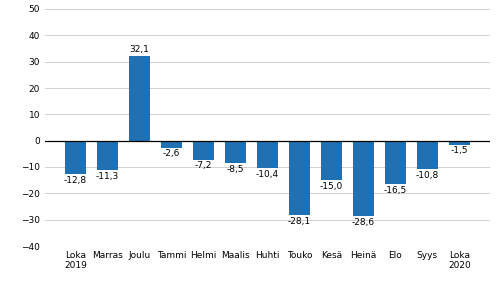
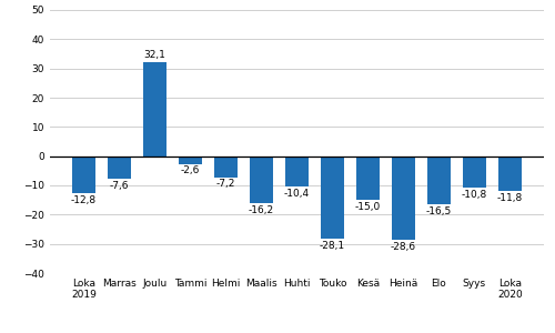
Marras: -11,3 -> -7,6
Maalis: -8,5 -> -16,2
Loka 2020: -1,5 -> -11,8
